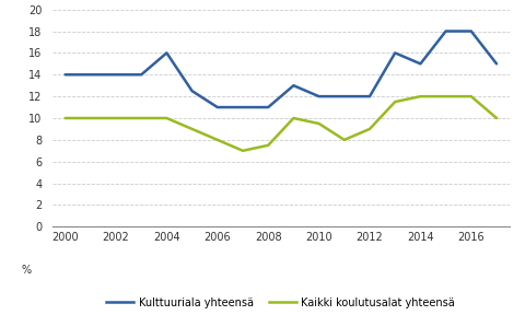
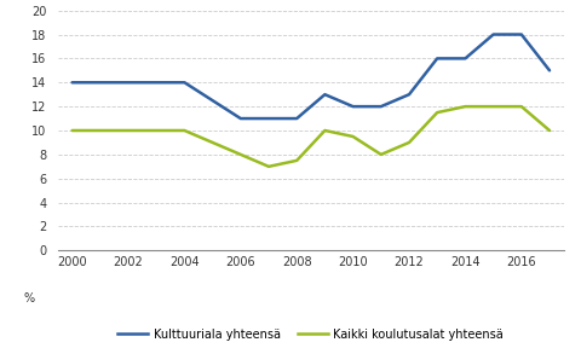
Kulttuuriala yhteensä/2004: 16.0 -> 14.0
Kulttuuriala yhteensä/2012: 12.0 -> 13.0
Kulttuuriala yhteensä/2014: 15.0 -> 16.0
